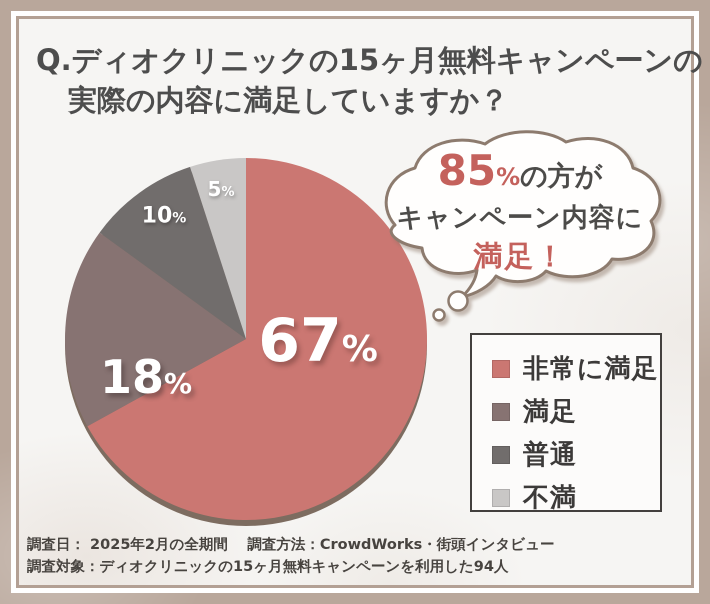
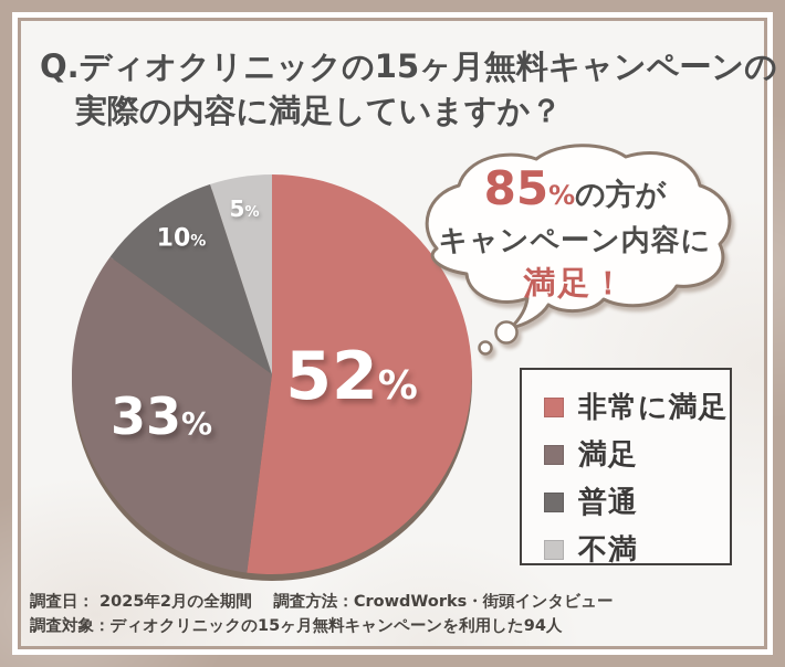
非常に満足: 67 -> 52
満足: 18 -> 33
